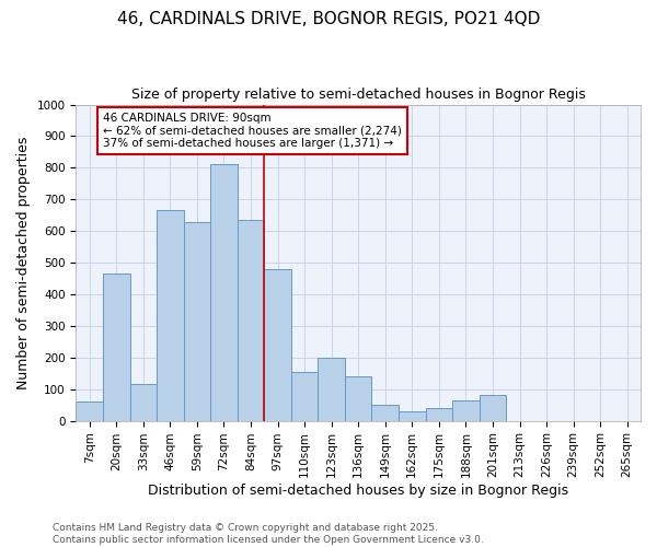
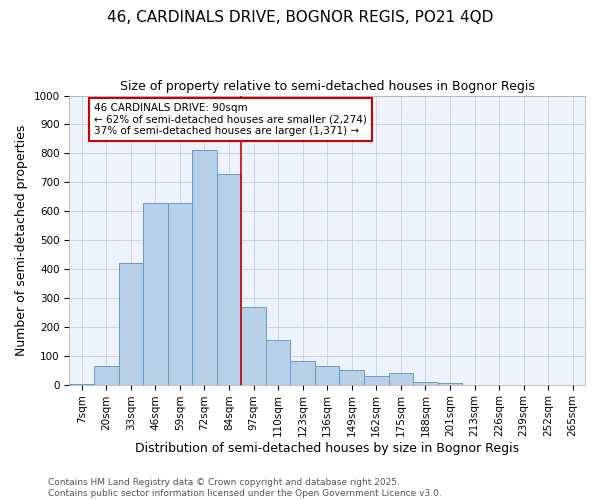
7sqm: 60 -> 2
20sqm: 465 -> 65
33sqm: 115 -> 420
46sqm: 665 -> 630
84sqm: 635 -> 730
97sqm: 480 -> 270
123sqm: 200 -> 80
136sqm: 140 -> 65
188sqm: 65 -> 10
201sqm: 80 -> 5
